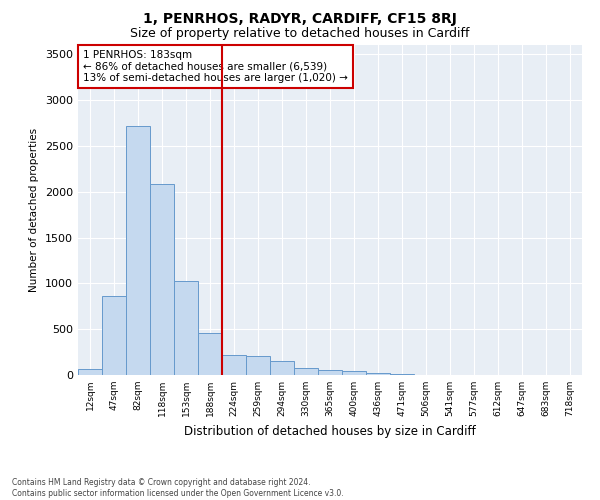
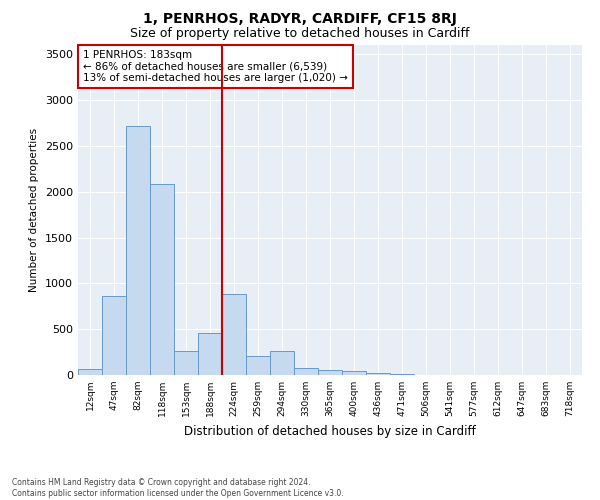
153sqm: 1030 -> 260
224sqm: 220 -> 880
294sqm: 150 -> 260
